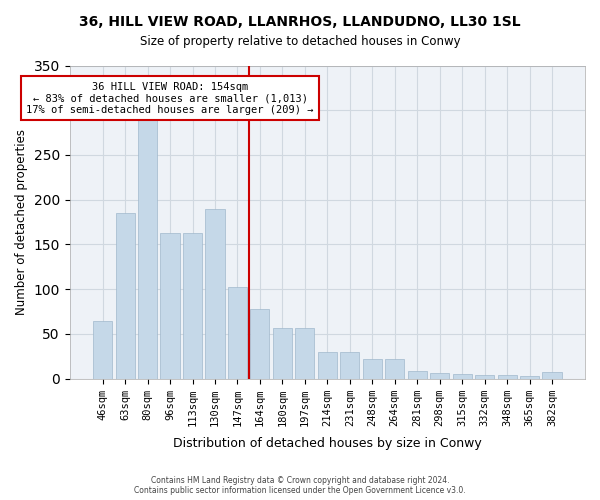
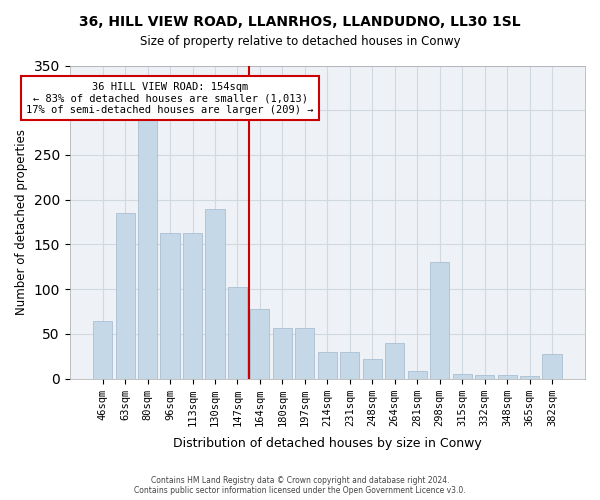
264sqm: 22 -> 40
298sqm: 6 -> 130
382sqm: 8 -> 28
